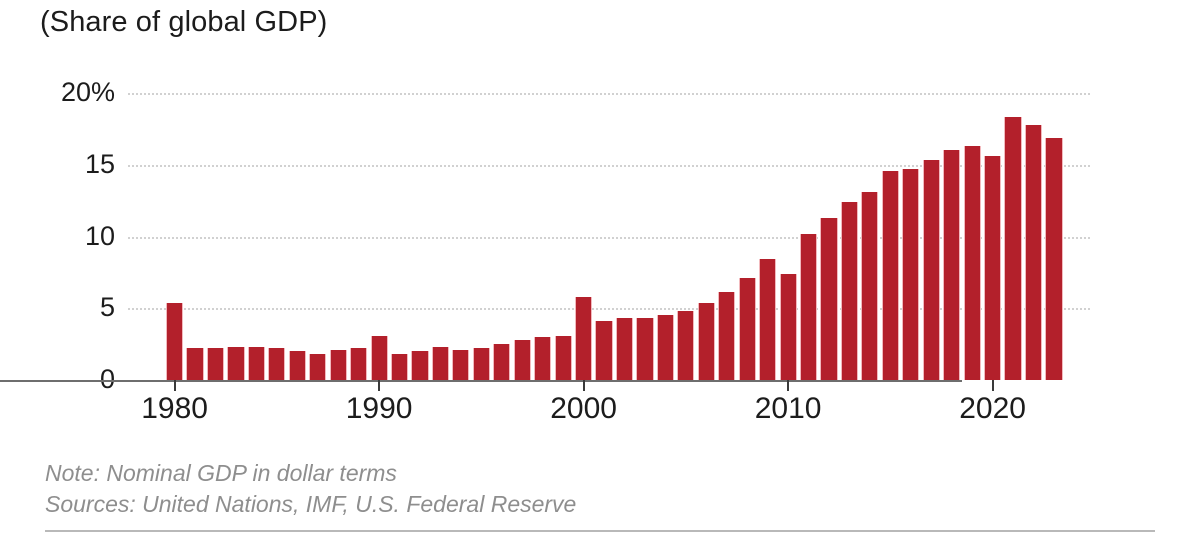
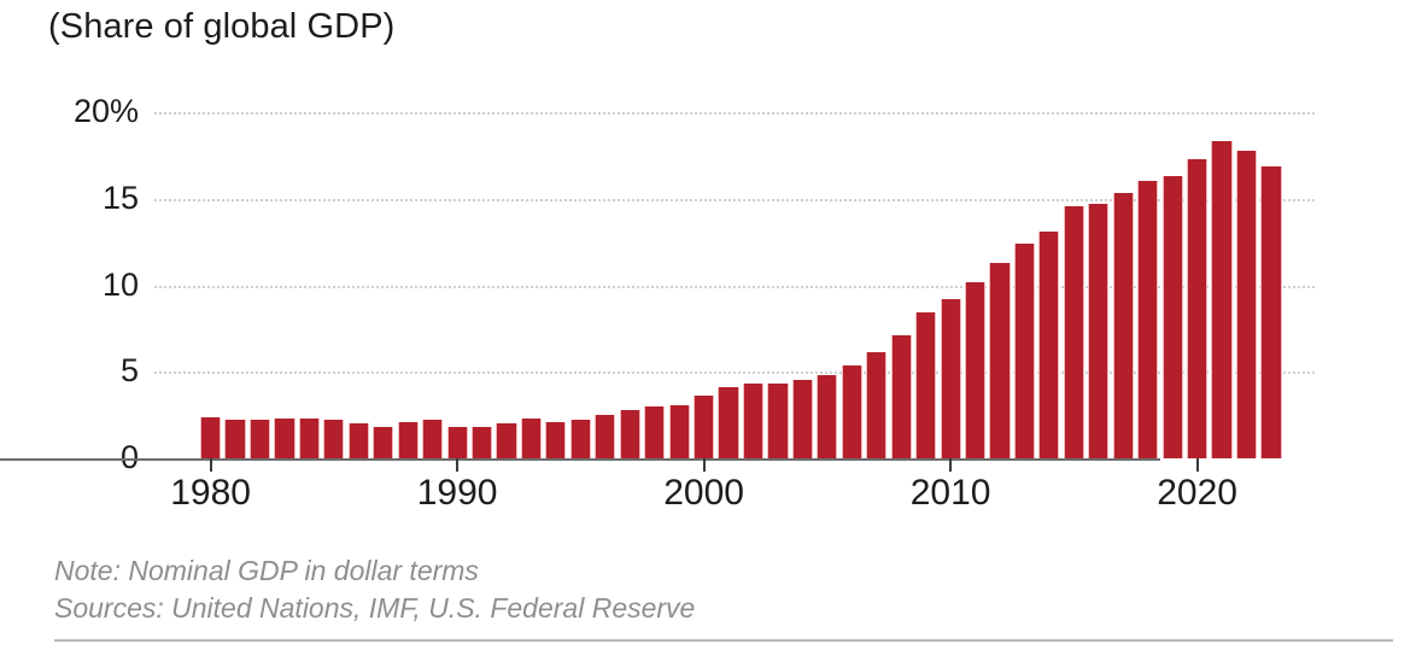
1980: 5.4% -> 2.4%
1990: 3.1% -> 1.8%
2000: 5.8% -> 3.6%
2010: 7.4% -> 9.2%
2020: 15.6% -> 17.3%
